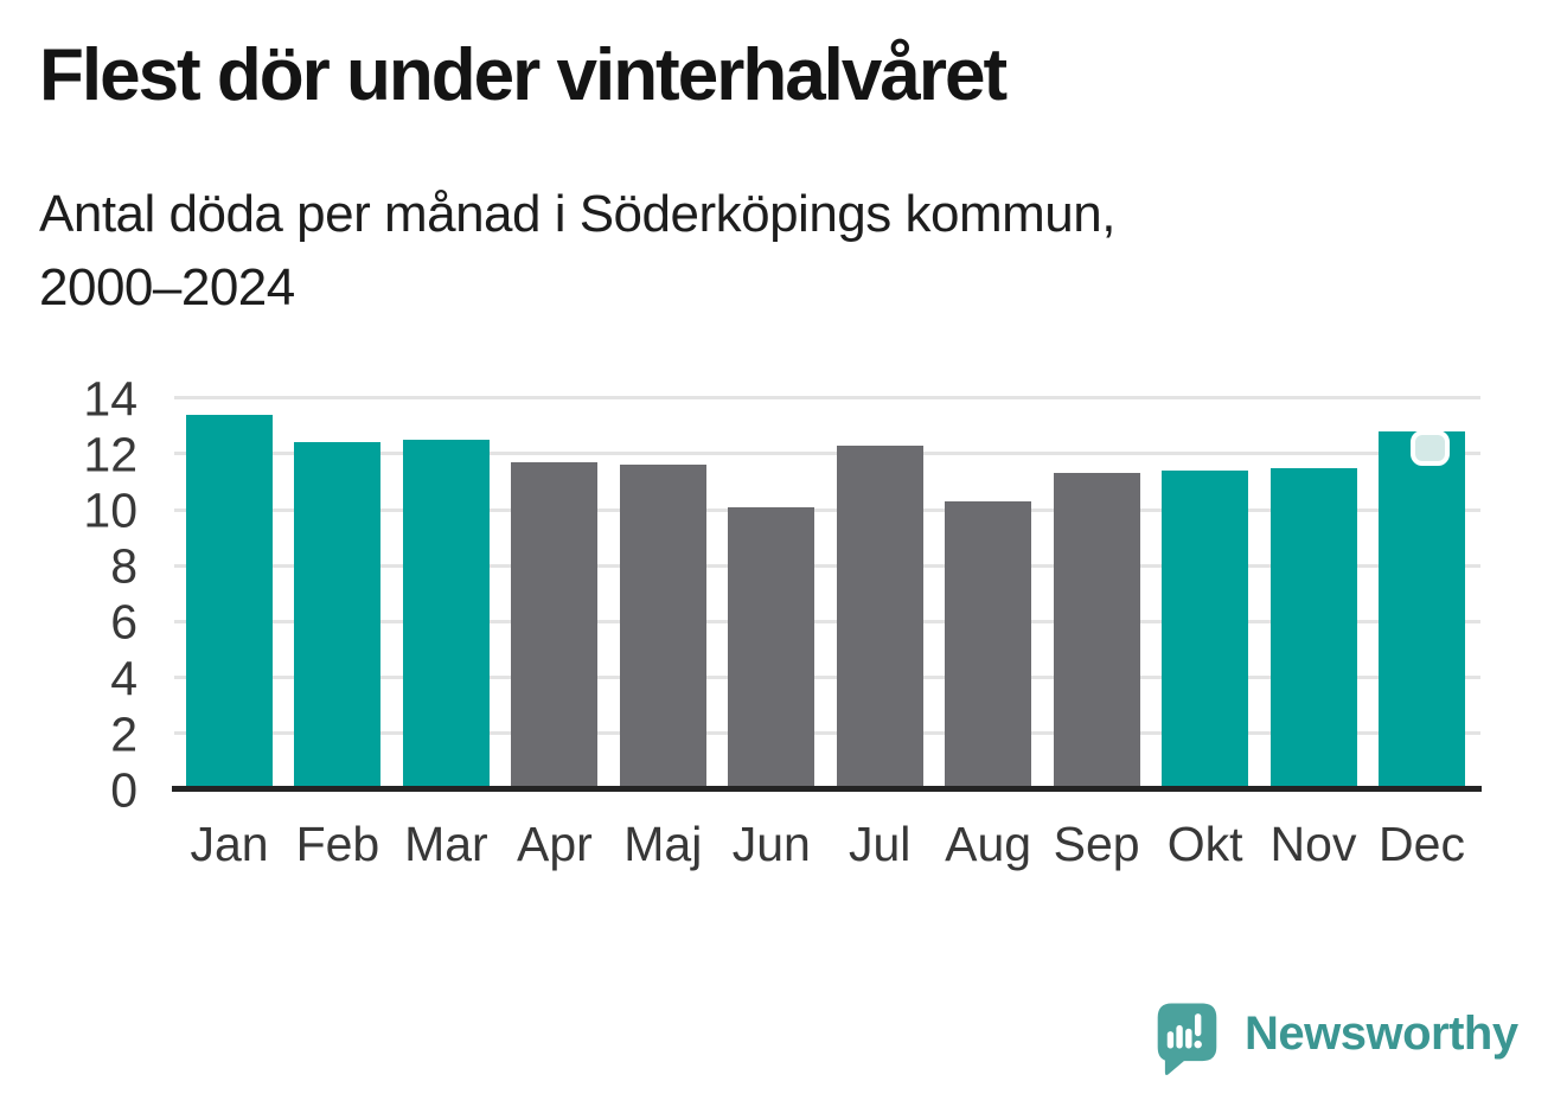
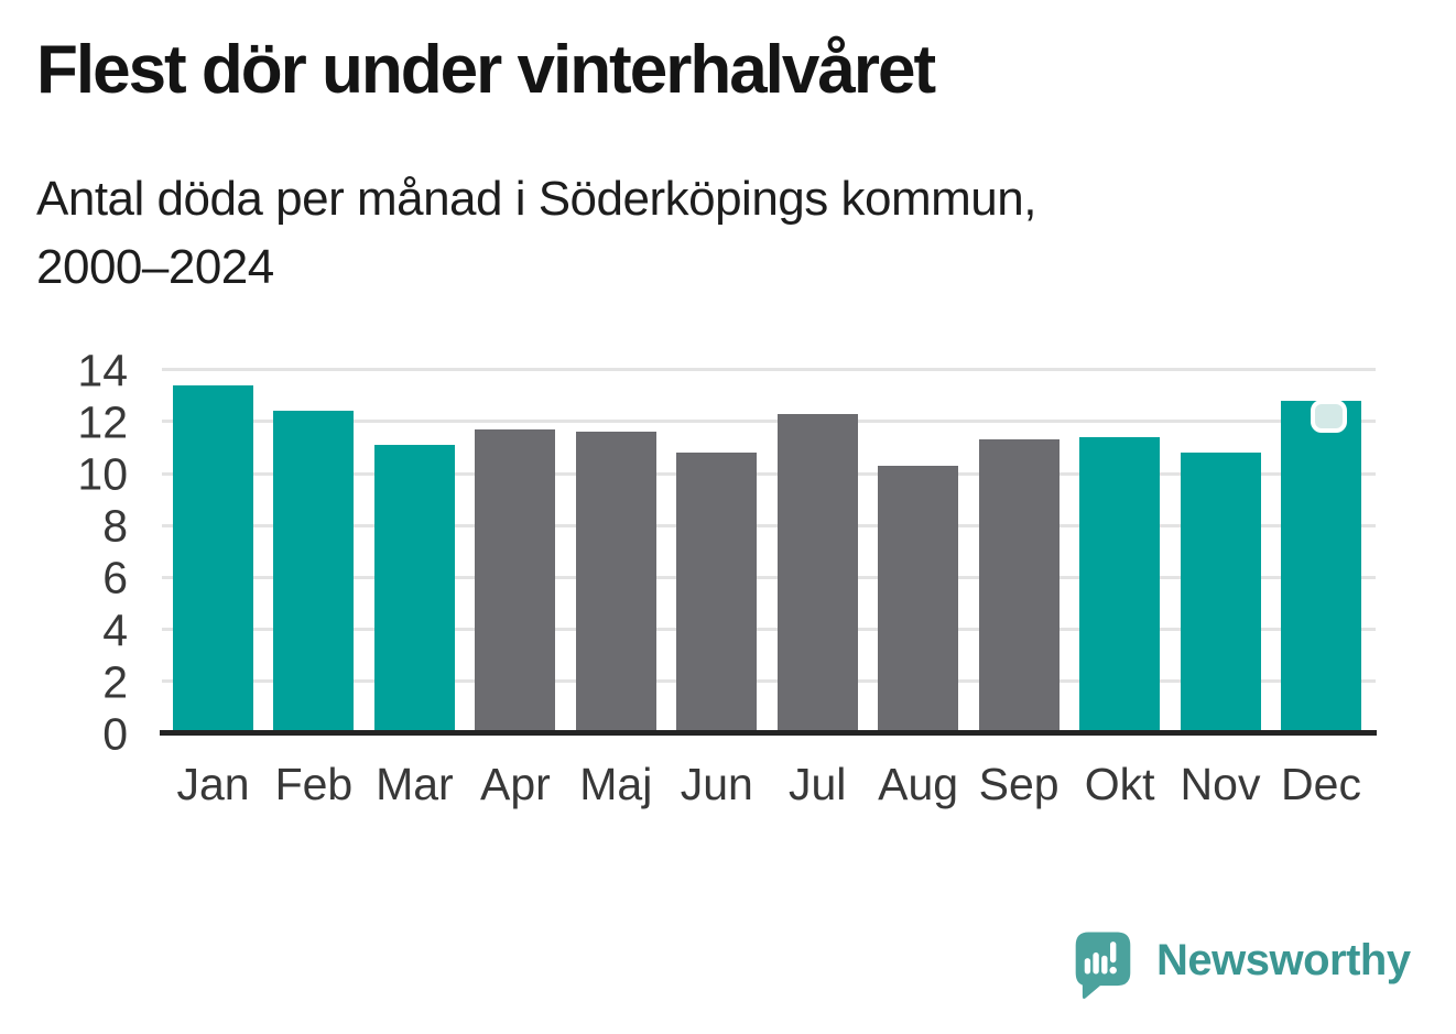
Mar: 12.5 -> 11.1
Jun: 10.1 -> 10.8
Nov: 11.5 -> 10.8
